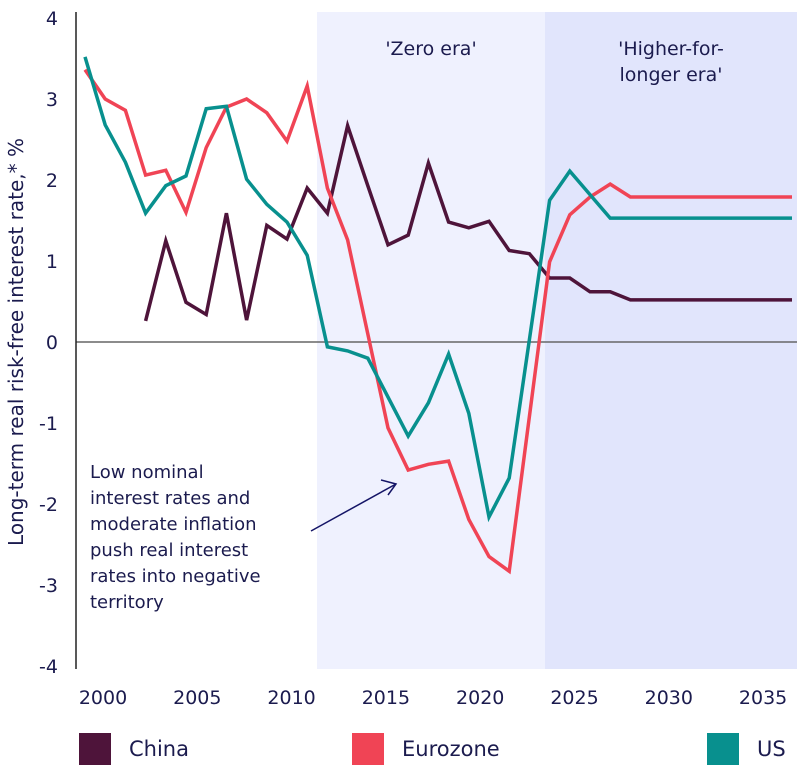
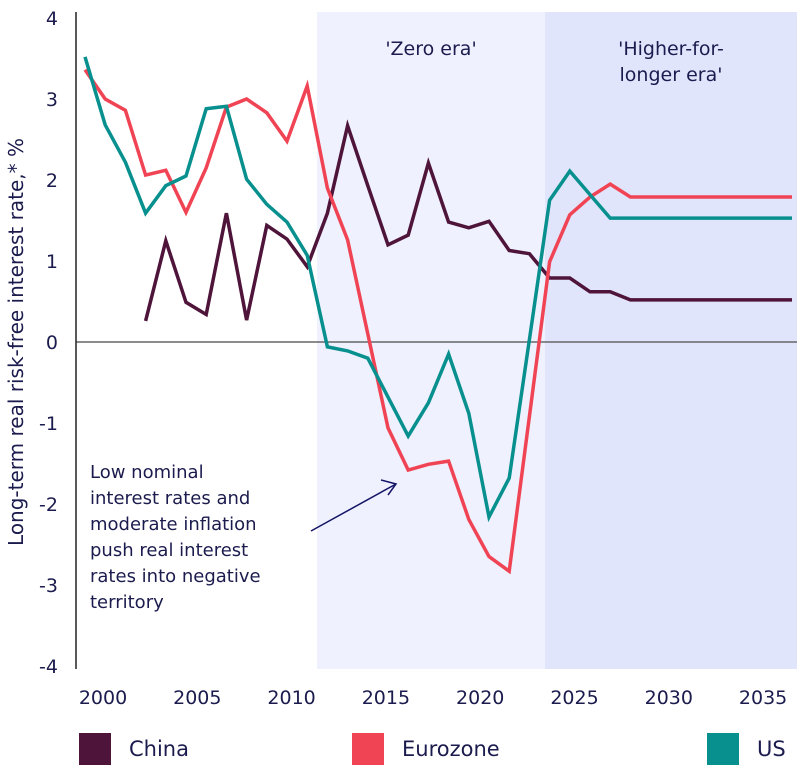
Eurozone/2005: 2.4 -> 2.1
China/2010: 1.9 -> 0.9
